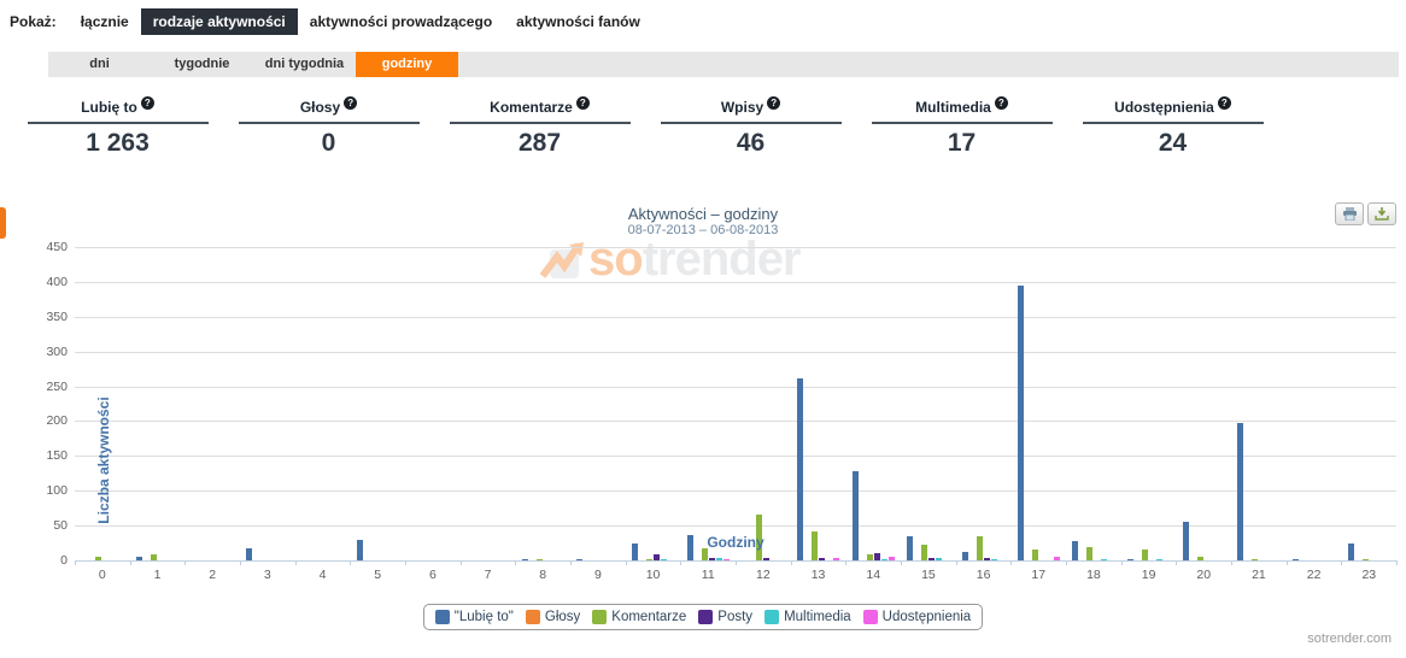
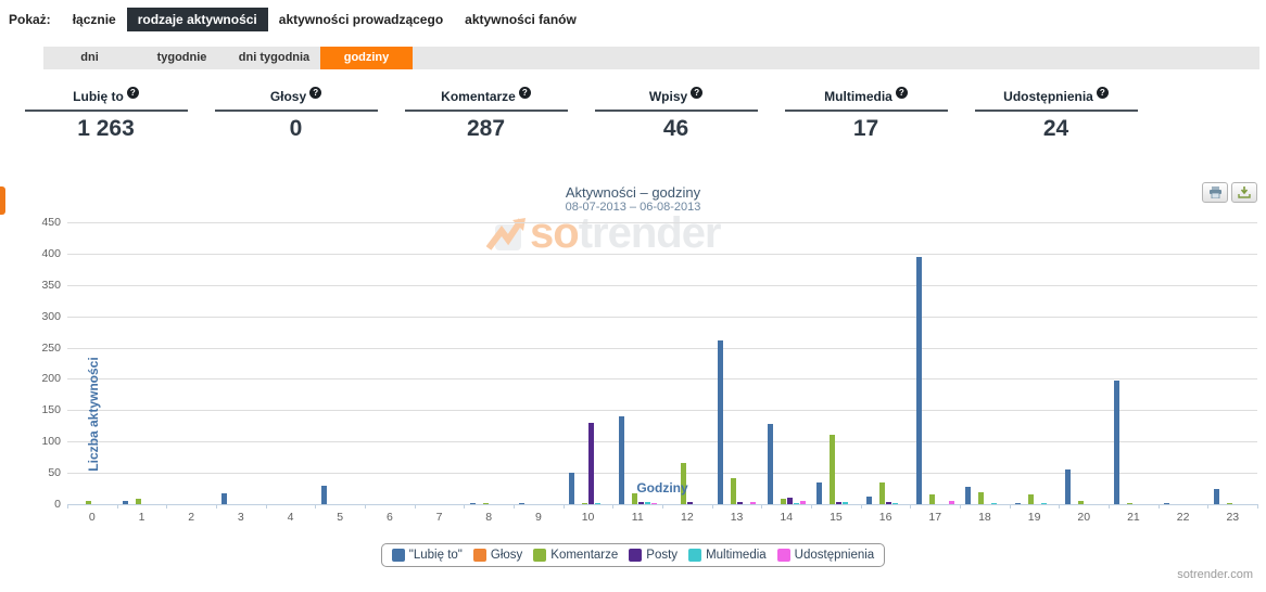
"Lubię to"/10: 20 -> 50
Posty/10: 10 -> 130
"Lubię to"/11: 40 -> 140
Komentarze/15: 20 -> 110
